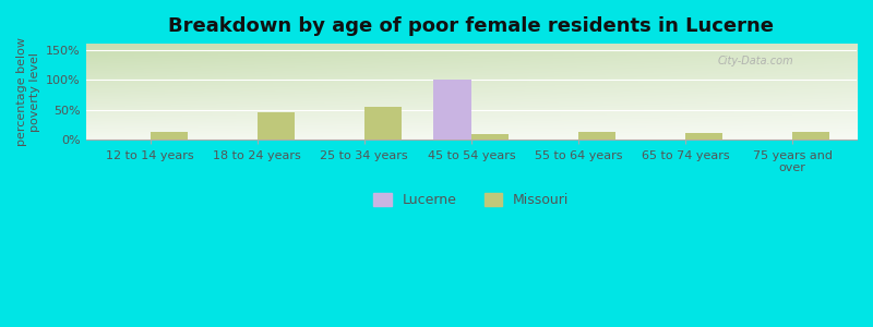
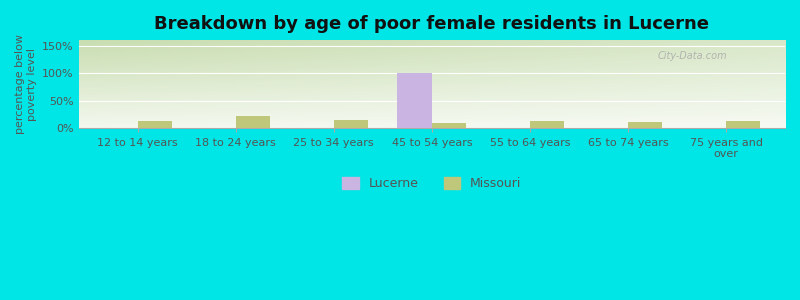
Missouri/18 to 24 years: 46% -> 22%
Missouri/25 to 34 years: 56% -> 15%
